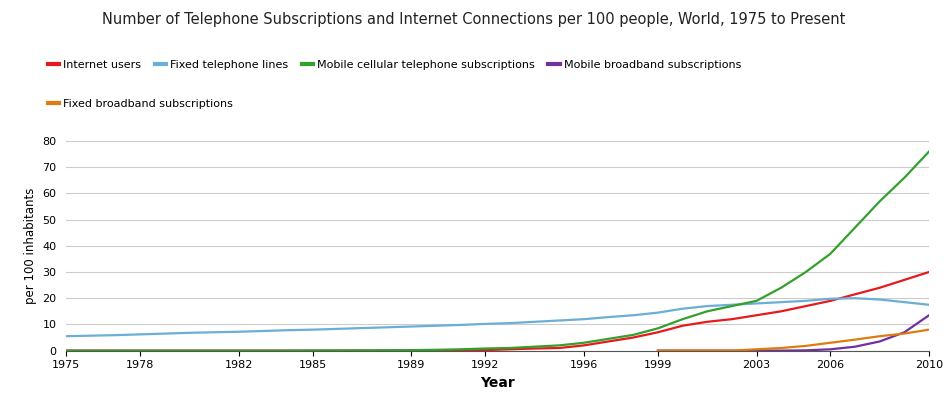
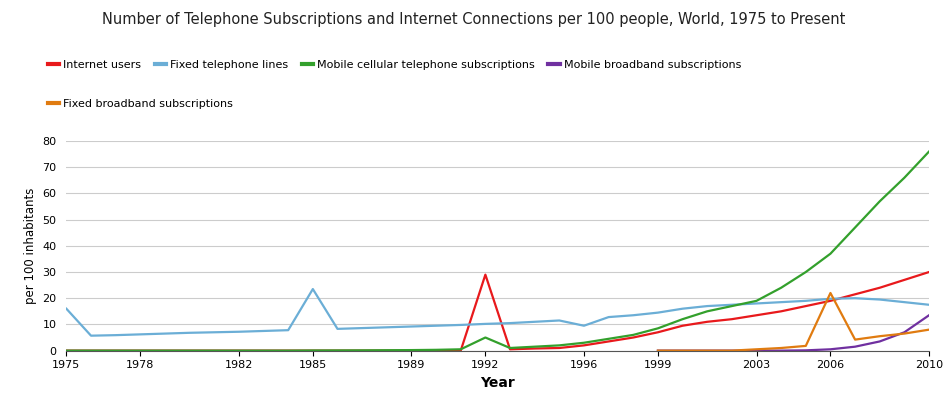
Fixed telephone lines/1975: 5.5 -> 16.0
Fixed telephone lines/1985: 8.0 -> 23.5
Internet users/1992: 0.2 -> 29.0
Mobile cellular telephone subscriptions/1992: 0.8 -> 5.0
Fixed telephone lines/1996: 12.0 -> 9.5
Fixed broadband subscriptions/2006: 3.0 -> 22.0
